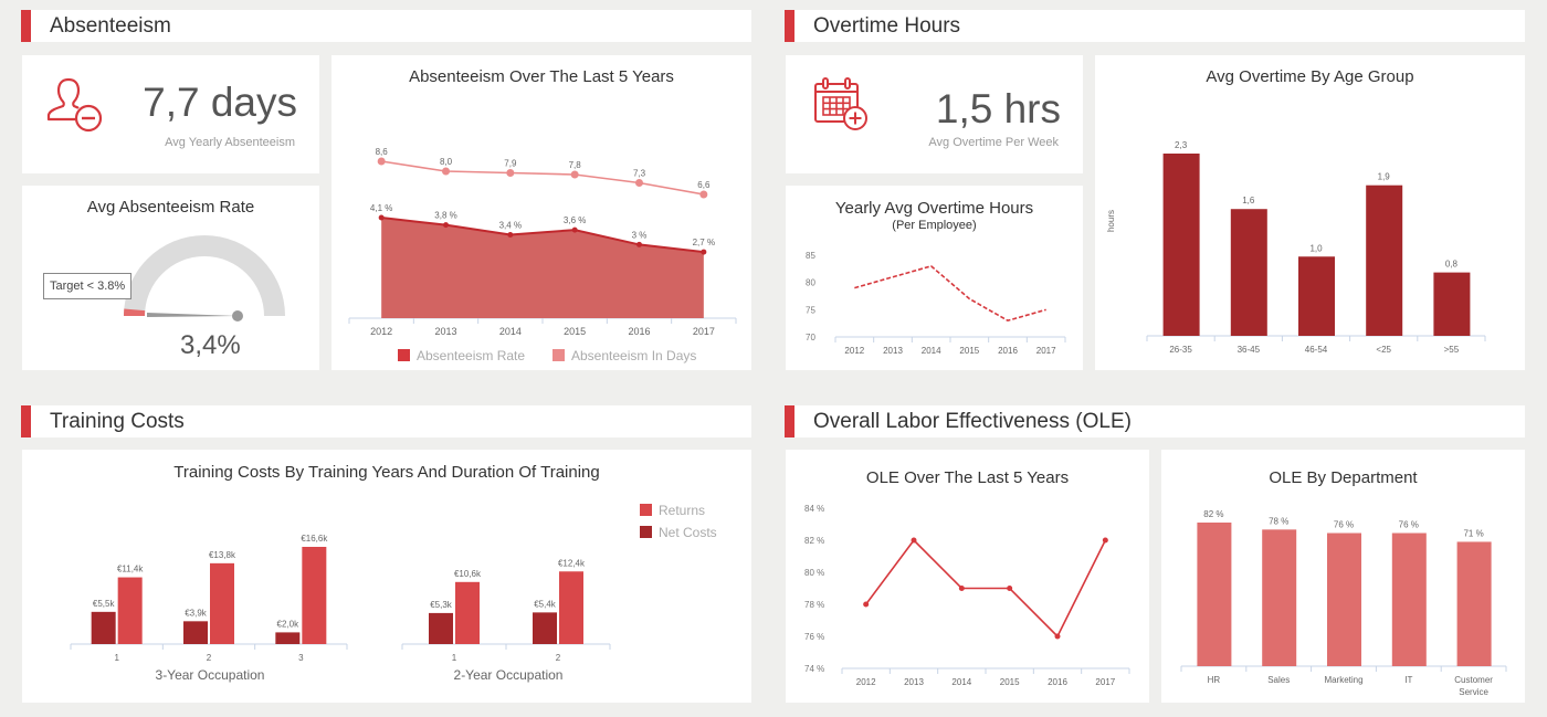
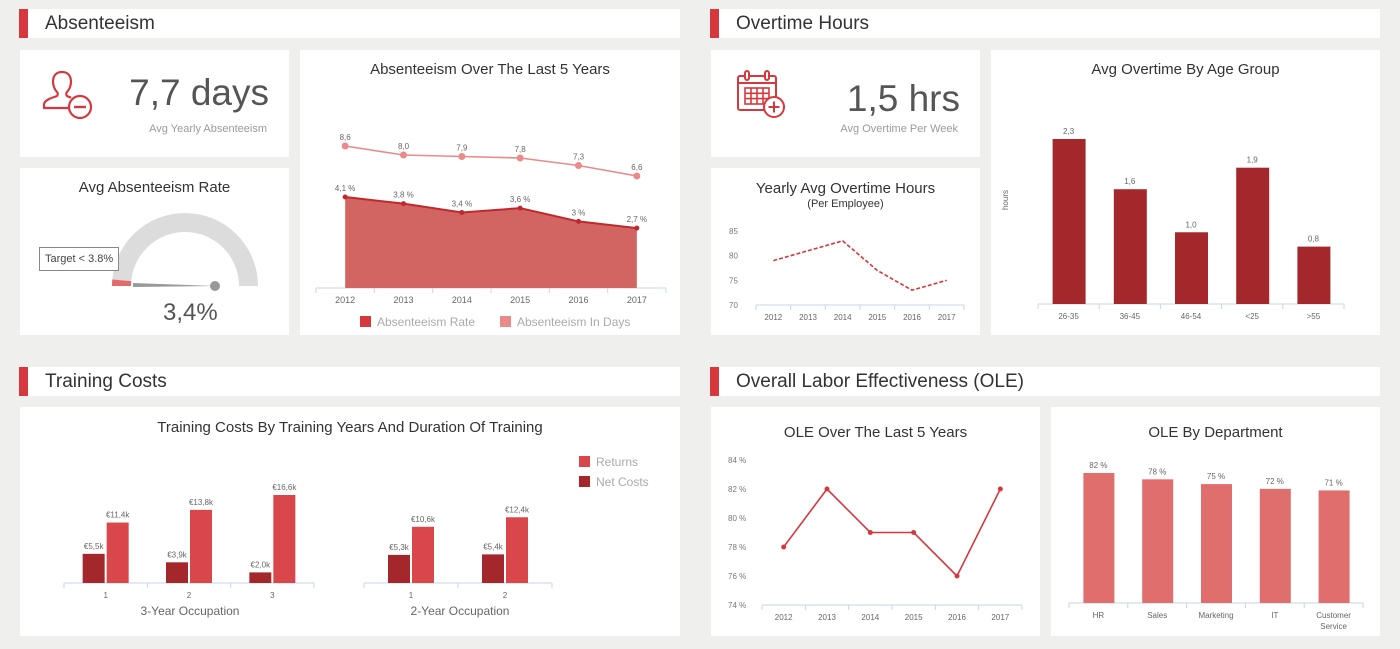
OLE By Department/Marketing: 76 -> 75
OLE By Department/IT: 76 -> 72
